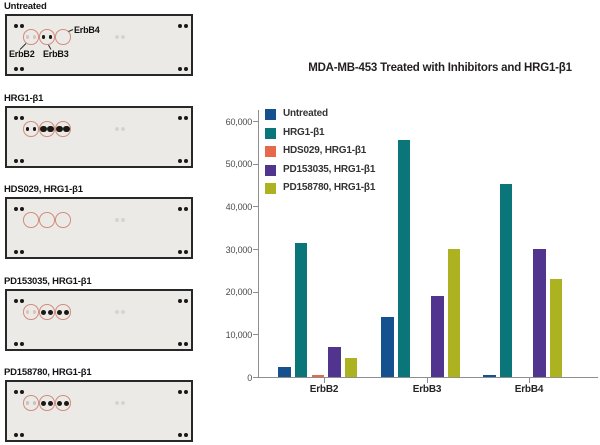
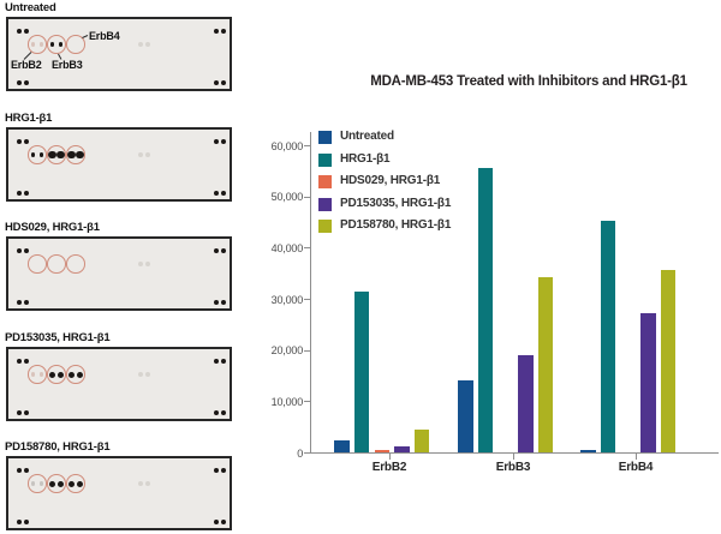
PD153035, HRG1-β1/ErbB2: 7000 -> 1000
PD158780, HRG1-β1/ErbB3: 30000 -> 34000
PD153035, HRG1-β1/ErbB4: 30000 -> 27000
PD158780, HRG1-β1/ErbB4: 23000 -> 36000
